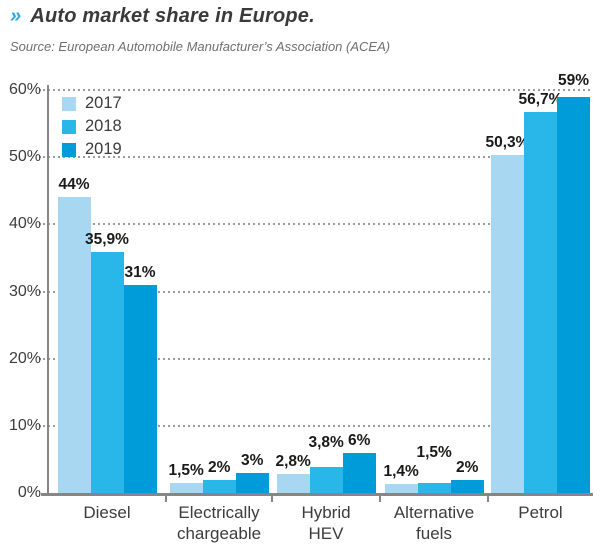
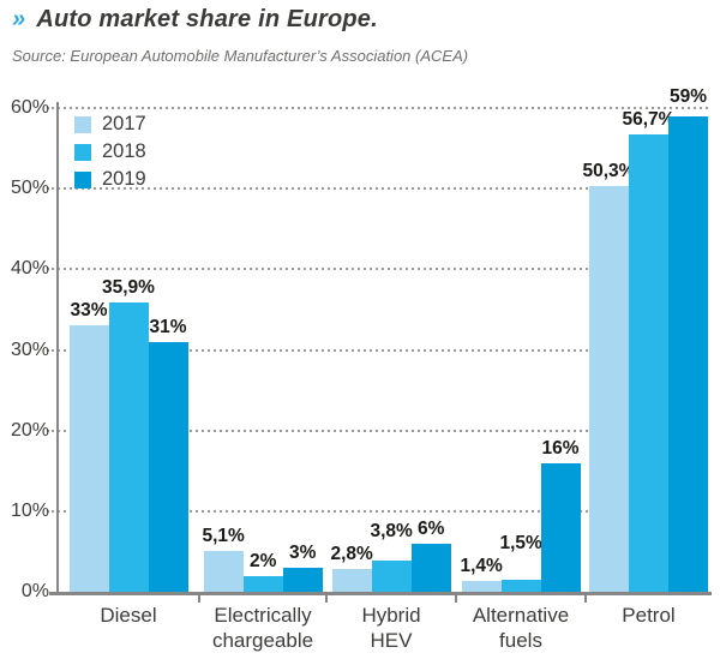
2017/Diesel: 44% -> 33%
2017/Electrically chargeable: 1,5% -> 5,1%
2019/Alternative fuels: 2% -> 16%
